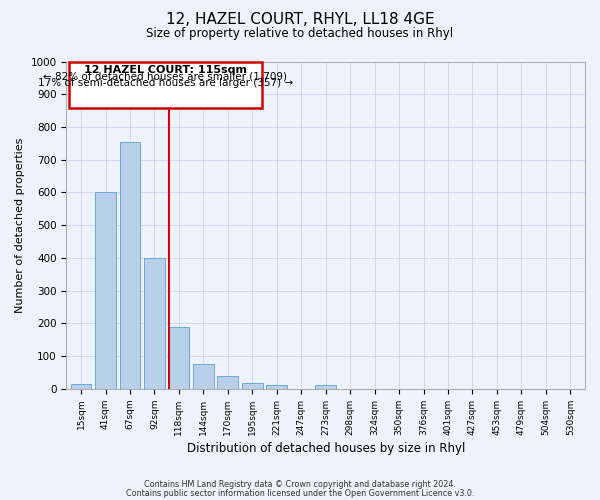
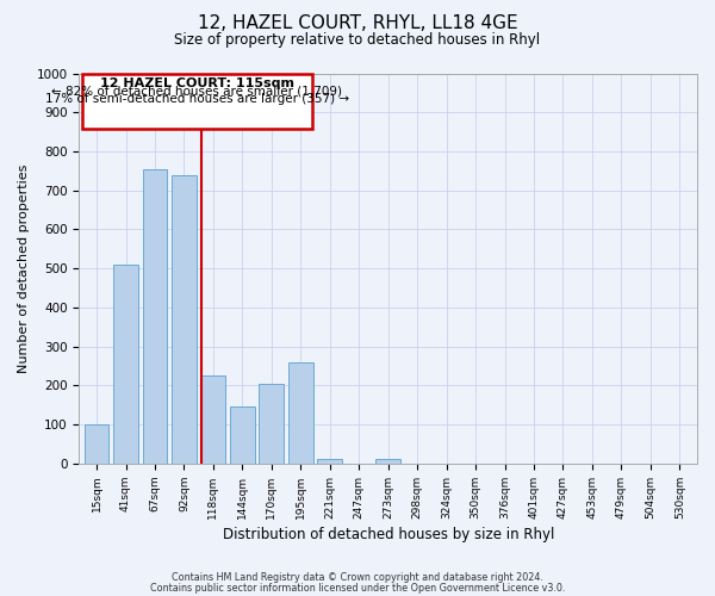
15sqm: 15 -> 100
41sqm: 600 -> 510
92sqm: 400 -> 740
118sqm: 190 -> 225
144sqm: 75 -> 145
170sqm: 40 -> 205
195sqm: 18 -> 260
